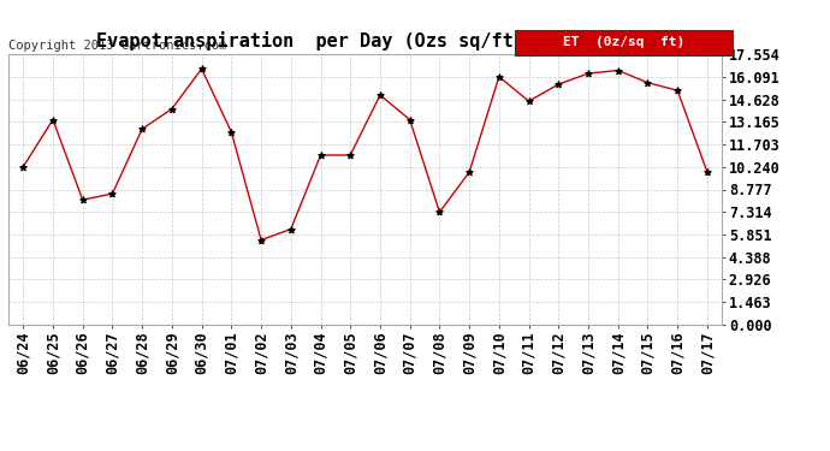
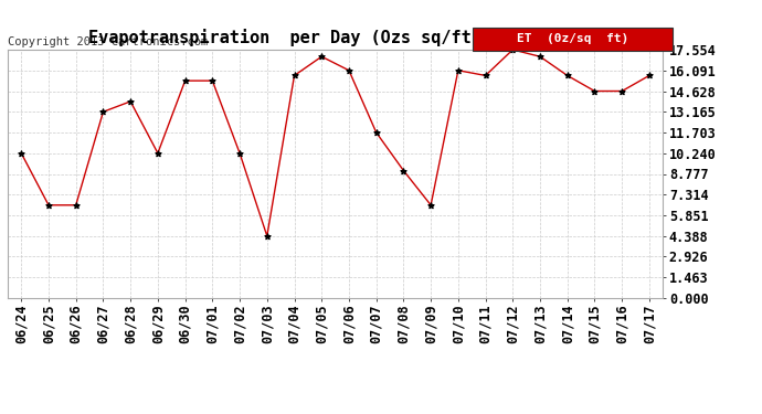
06/25: 13.3 -> 6.6
06/26: 8.1 -> 6.6
06/27: 8.5 -> 13.2
06/28: 12.7 -> 13.9
06/29: 14.0 -> 10.2
06/30: 16.6 -> 15.4
07/01: 12.5 -> 15.4
07/02: 5.5 -> 10.2
07/03: 6.2 -> 4.4
07/04: 11.0 -> 15.7
07/05: 11.0 -> 17.1
07/06: 14.9 -> 16.1
07/07: 13.3 -> 11.7
07/08: 7.3 -> 9.0
07/09: 9.9 -> 6.6
07/11: 14.5 -> 15.7
07/12: 15.6 -> 17.6
07/13: 16.3 -> 17.1
07/14: 16.5 -> 15.7
07/15: 15.7 -> 14.6
07/16: 15.2 -> 14.6
07/17: 9.9 -> 15.7
